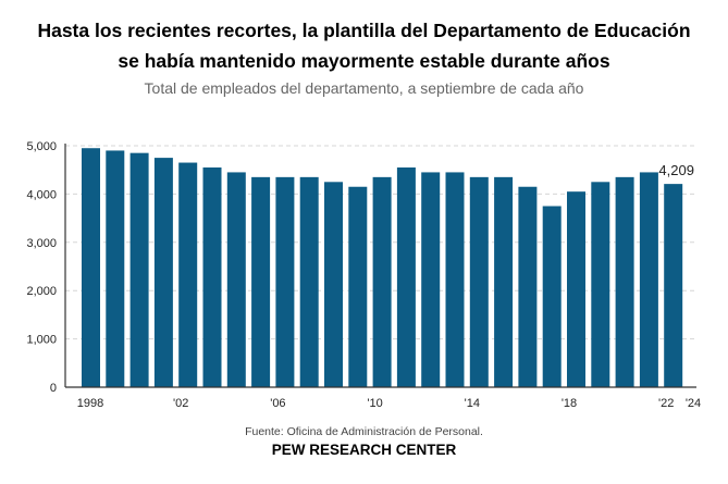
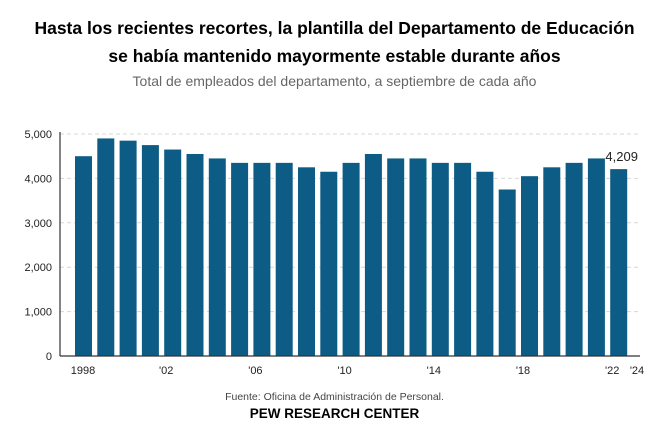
1998: 5000 -> 4500
